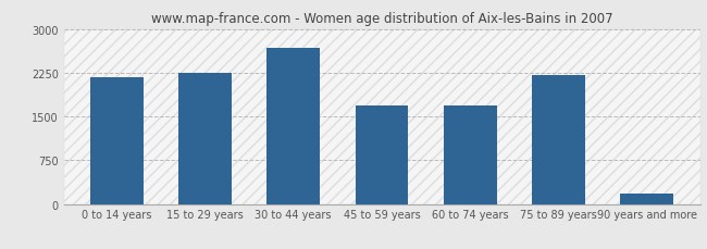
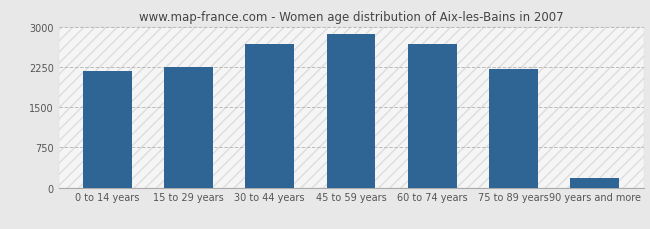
45 to 59 years: 1680 -> 2860
60 to 74 years: 1680 -> 2680
